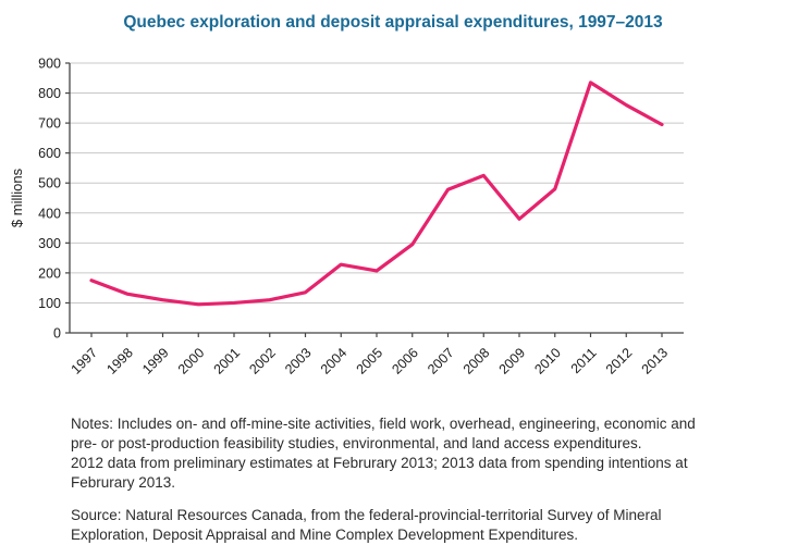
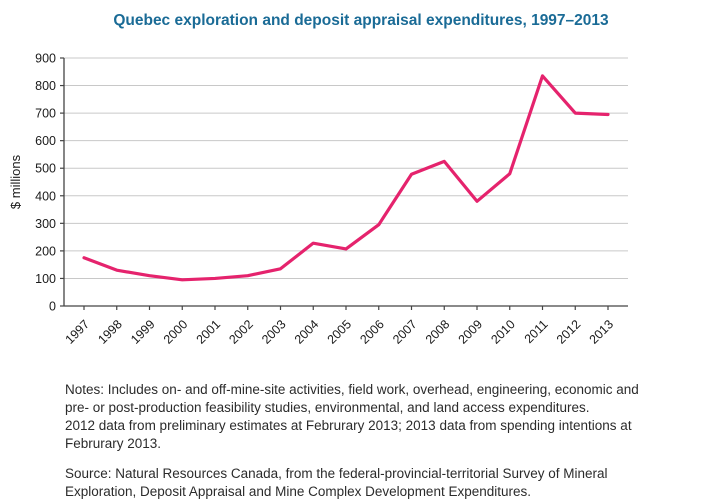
2012: 760 -> 700
